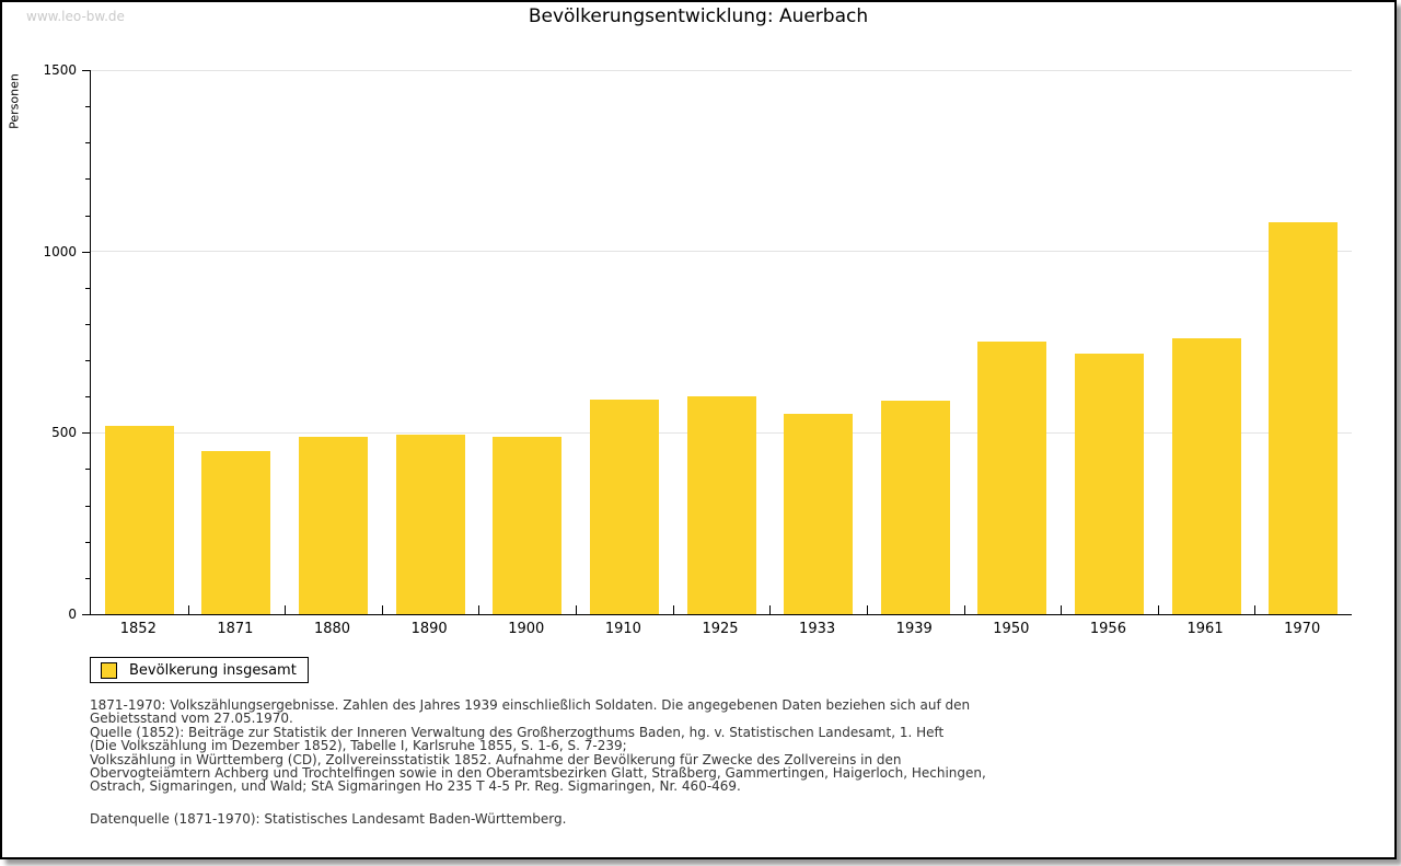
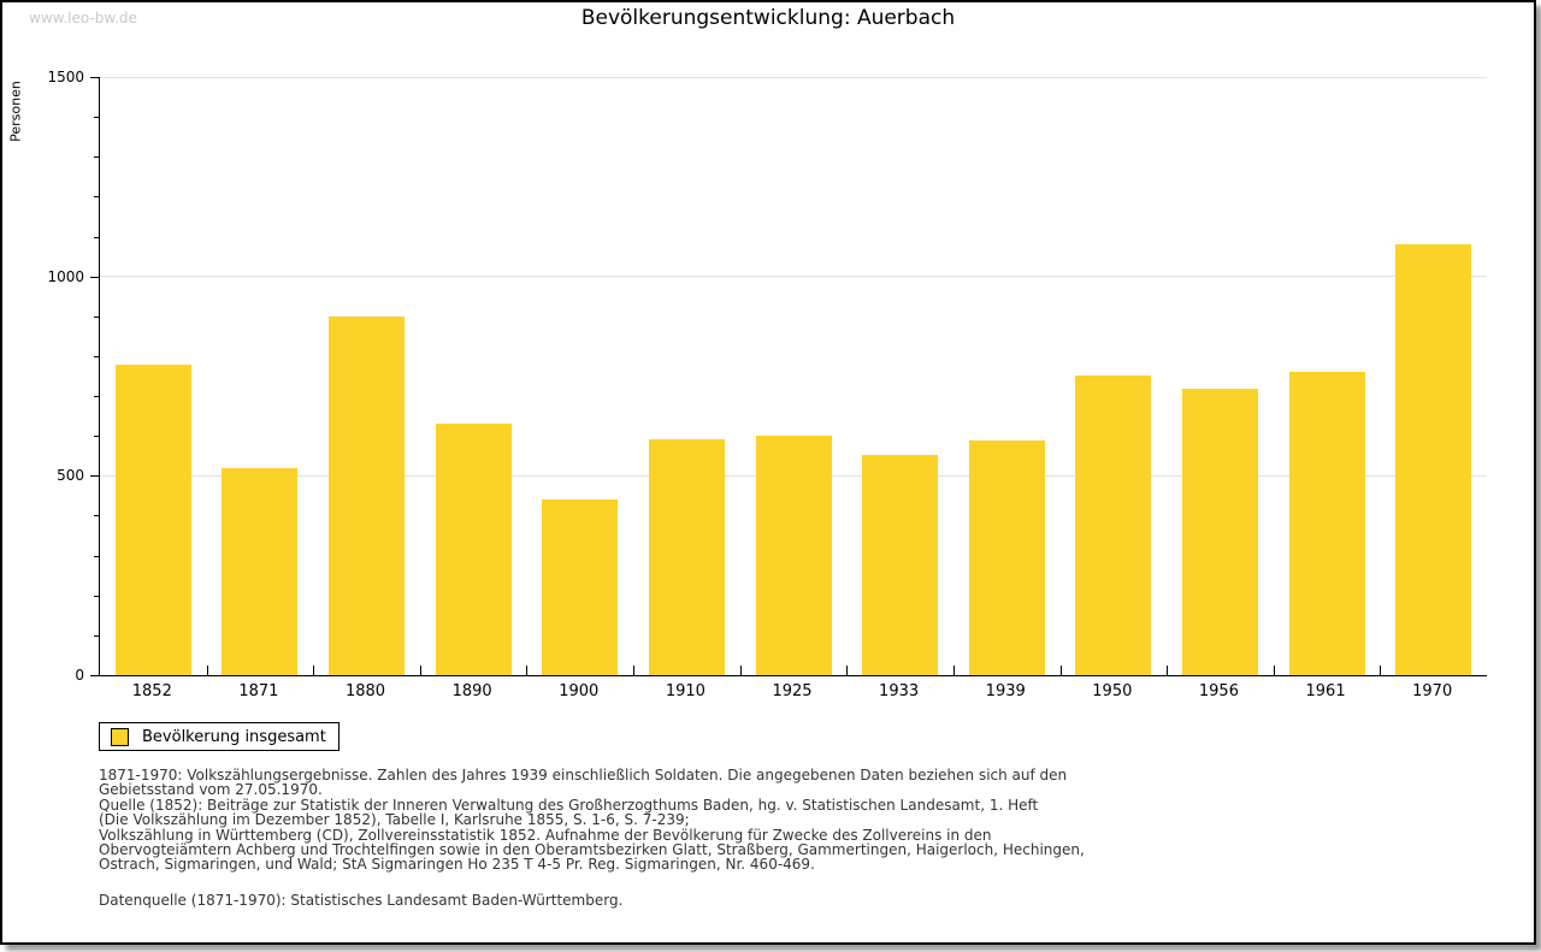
1852: 520 -> 780
1871: 450 -> 520
1880: 490 -> 900
1890: 490 -> 630
1900: 490 -> 440
